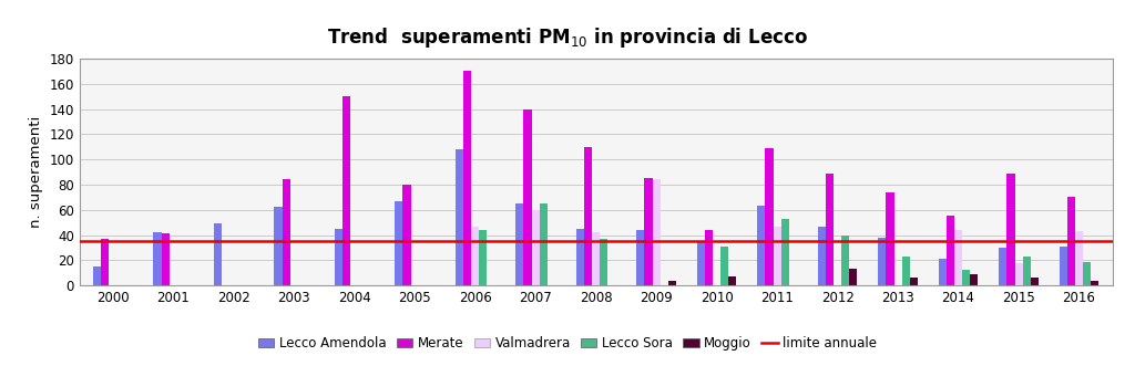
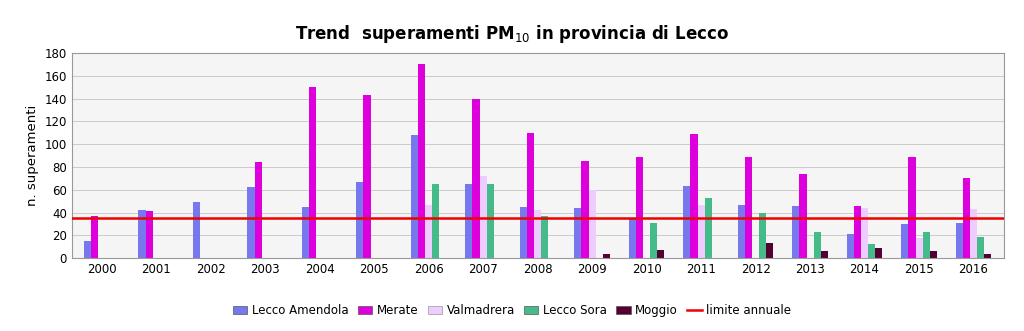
Merate/2005: 80 -> 143
Lecco Sora/2006: 44 -> 65
Valmadrera/2007: 60 -> 72
Valmadrera/2009: 84 -> 60
Merate/2010: 44 -> 89
Lecco Amendola/2013: 38 -> 46
Merate/2014: 55 -> 46
